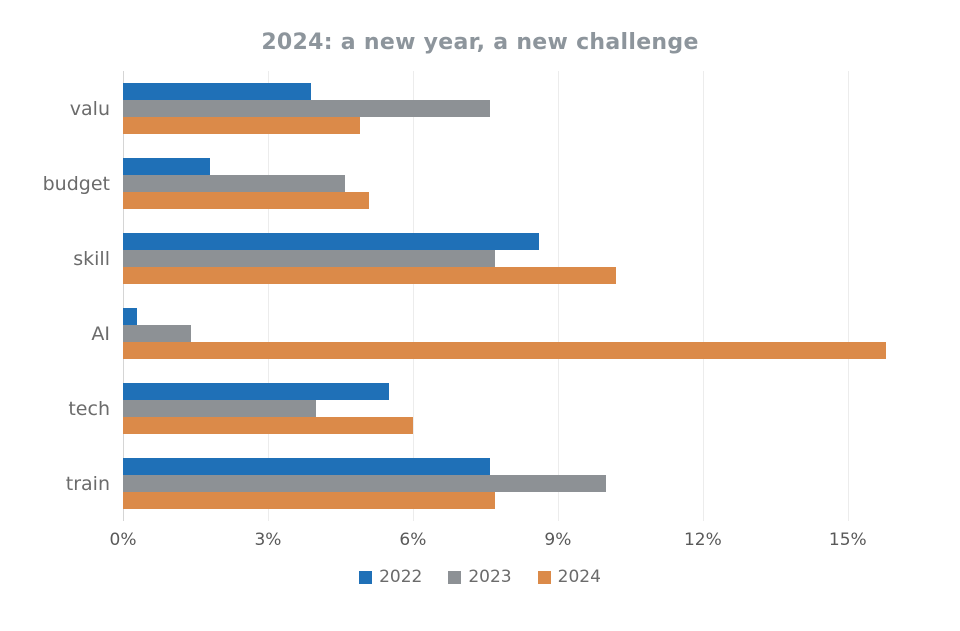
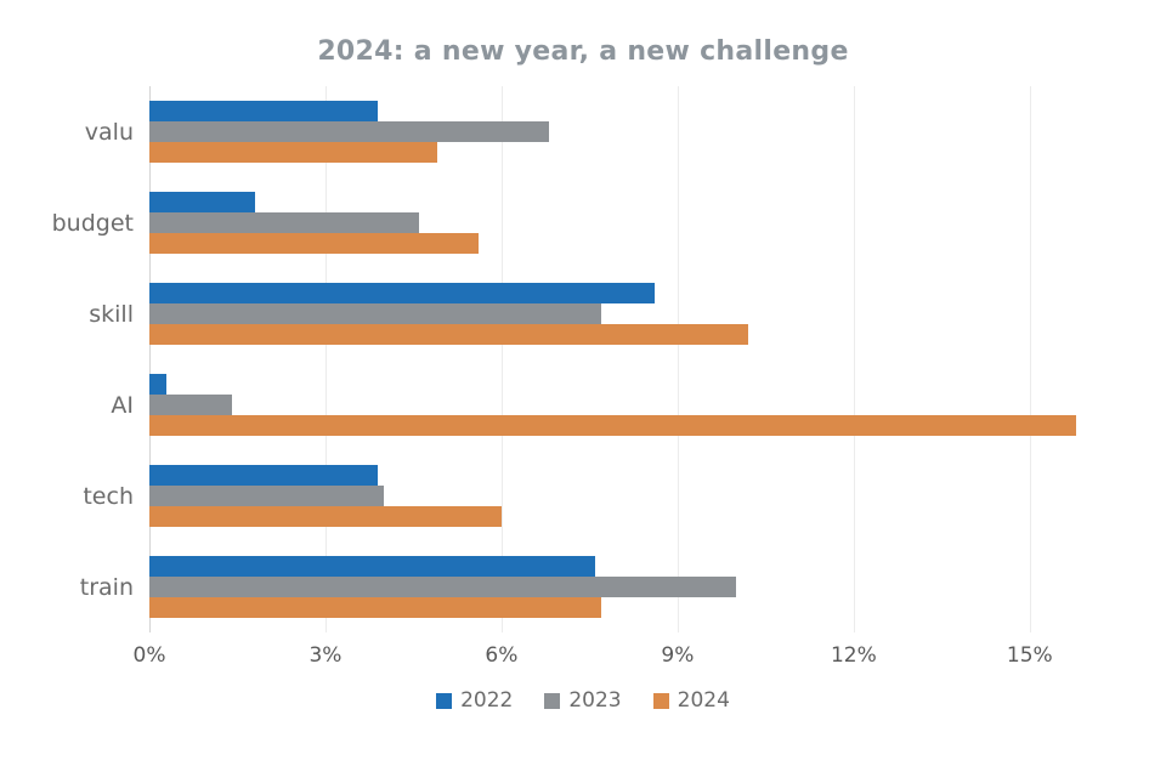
2023/valu: 7.6% -> 6.8%
2024/budget: 5.1% -> 5.6%
2022/tech: 5.5% -> 3.9%
